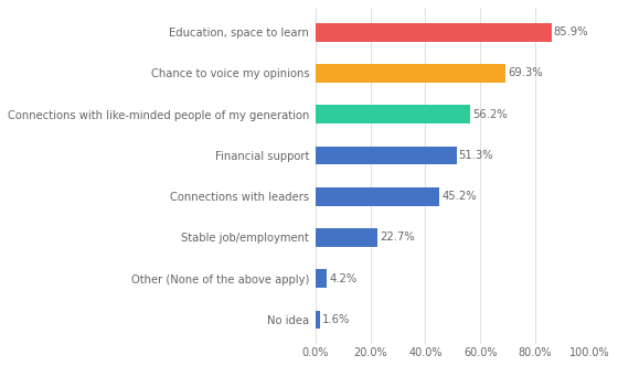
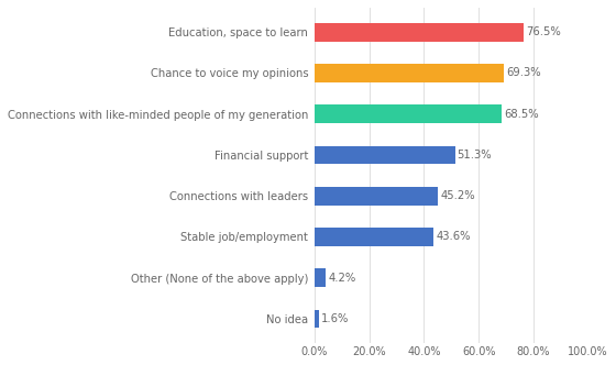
Education, space to learn: 85.9% -> 76.5%
Connections with like-minded people of my generation: 56.2% -> 68.5%
Stable job/employment: 22.7% -> 43.6%
